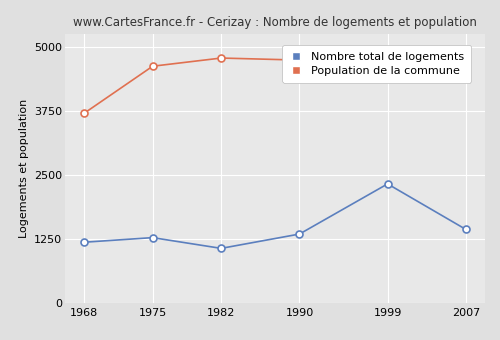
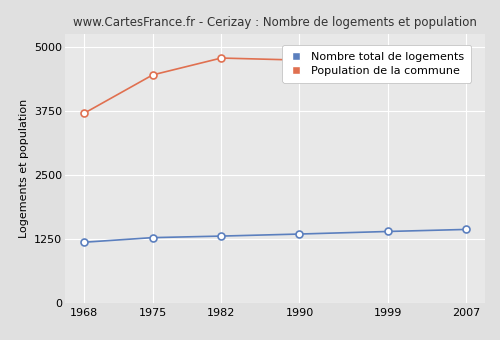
Population de la commune/1975: 4620 -> 4450
Nombre total de logements/1982: 1060 -> 1300
Nombre total de logements/1999: 2320 -> 1390
